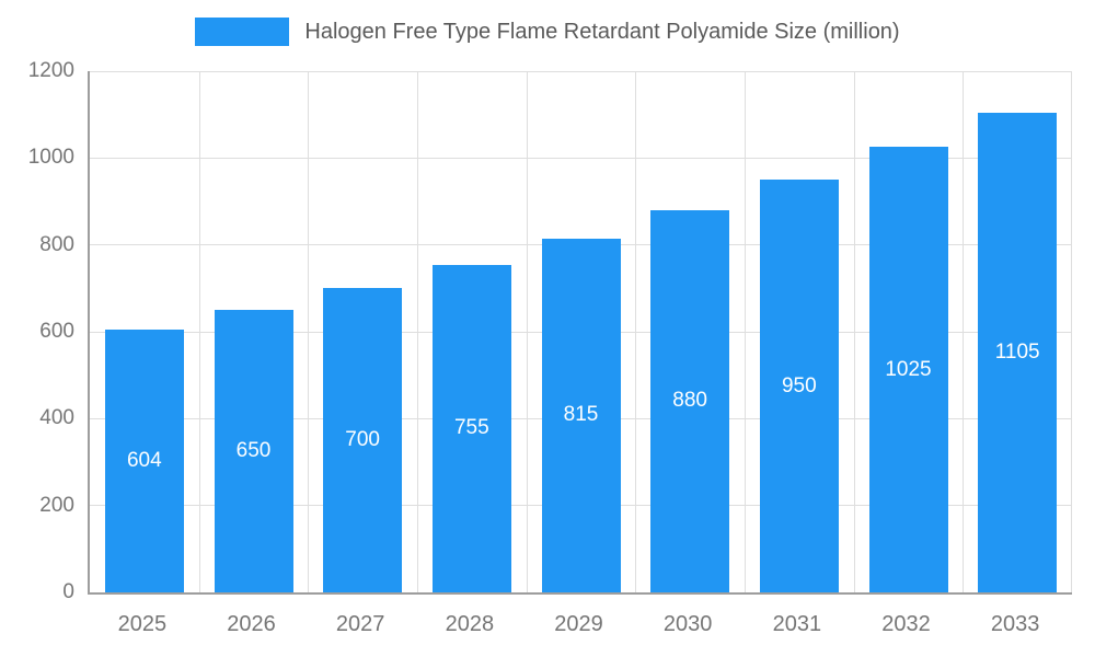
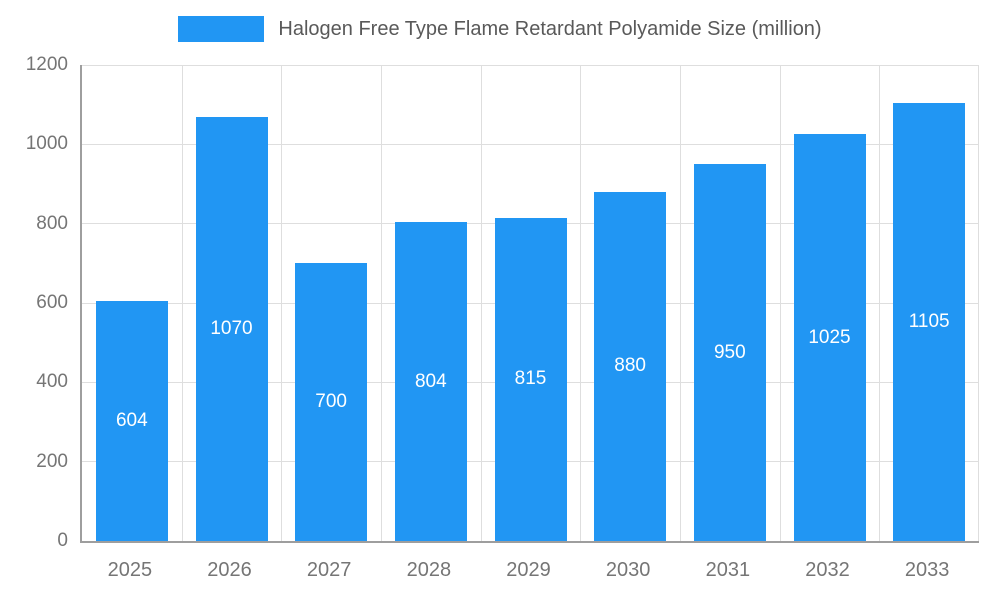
2026: 650 -> 1070
2028: 755 -> 804
